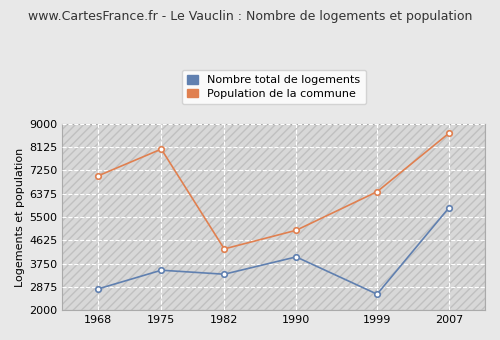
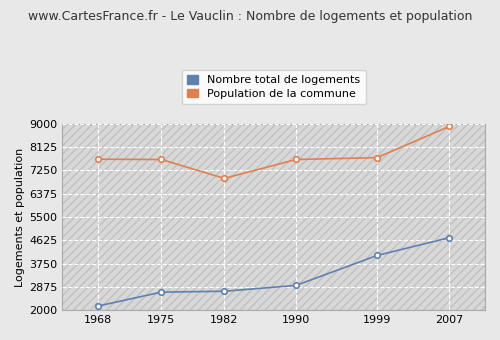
Nombre total de logements/1968: 2800 -> 2160
Population de la commune/1968: 7050 -> 7670
Nombre total de logements/1975: 3500 -> 2680
Population de la commune/1975: 8050 -> 7660
Nombre total de logements/1982: 3350 -> 2710
Population de la commune/1982: 4300 -> 6950
Nombre total de logements/1990: 4000 -> 2930
Population de la commune/1990: 5000 -> 7660
Nombre total de logements/1999: 2600 -> 4050
Population de la commune/1999: 6450 -> 7730
Nombre total de logements/2007: 5850 -> 4720
Population de la commune/2007: 8650 -> 8900
